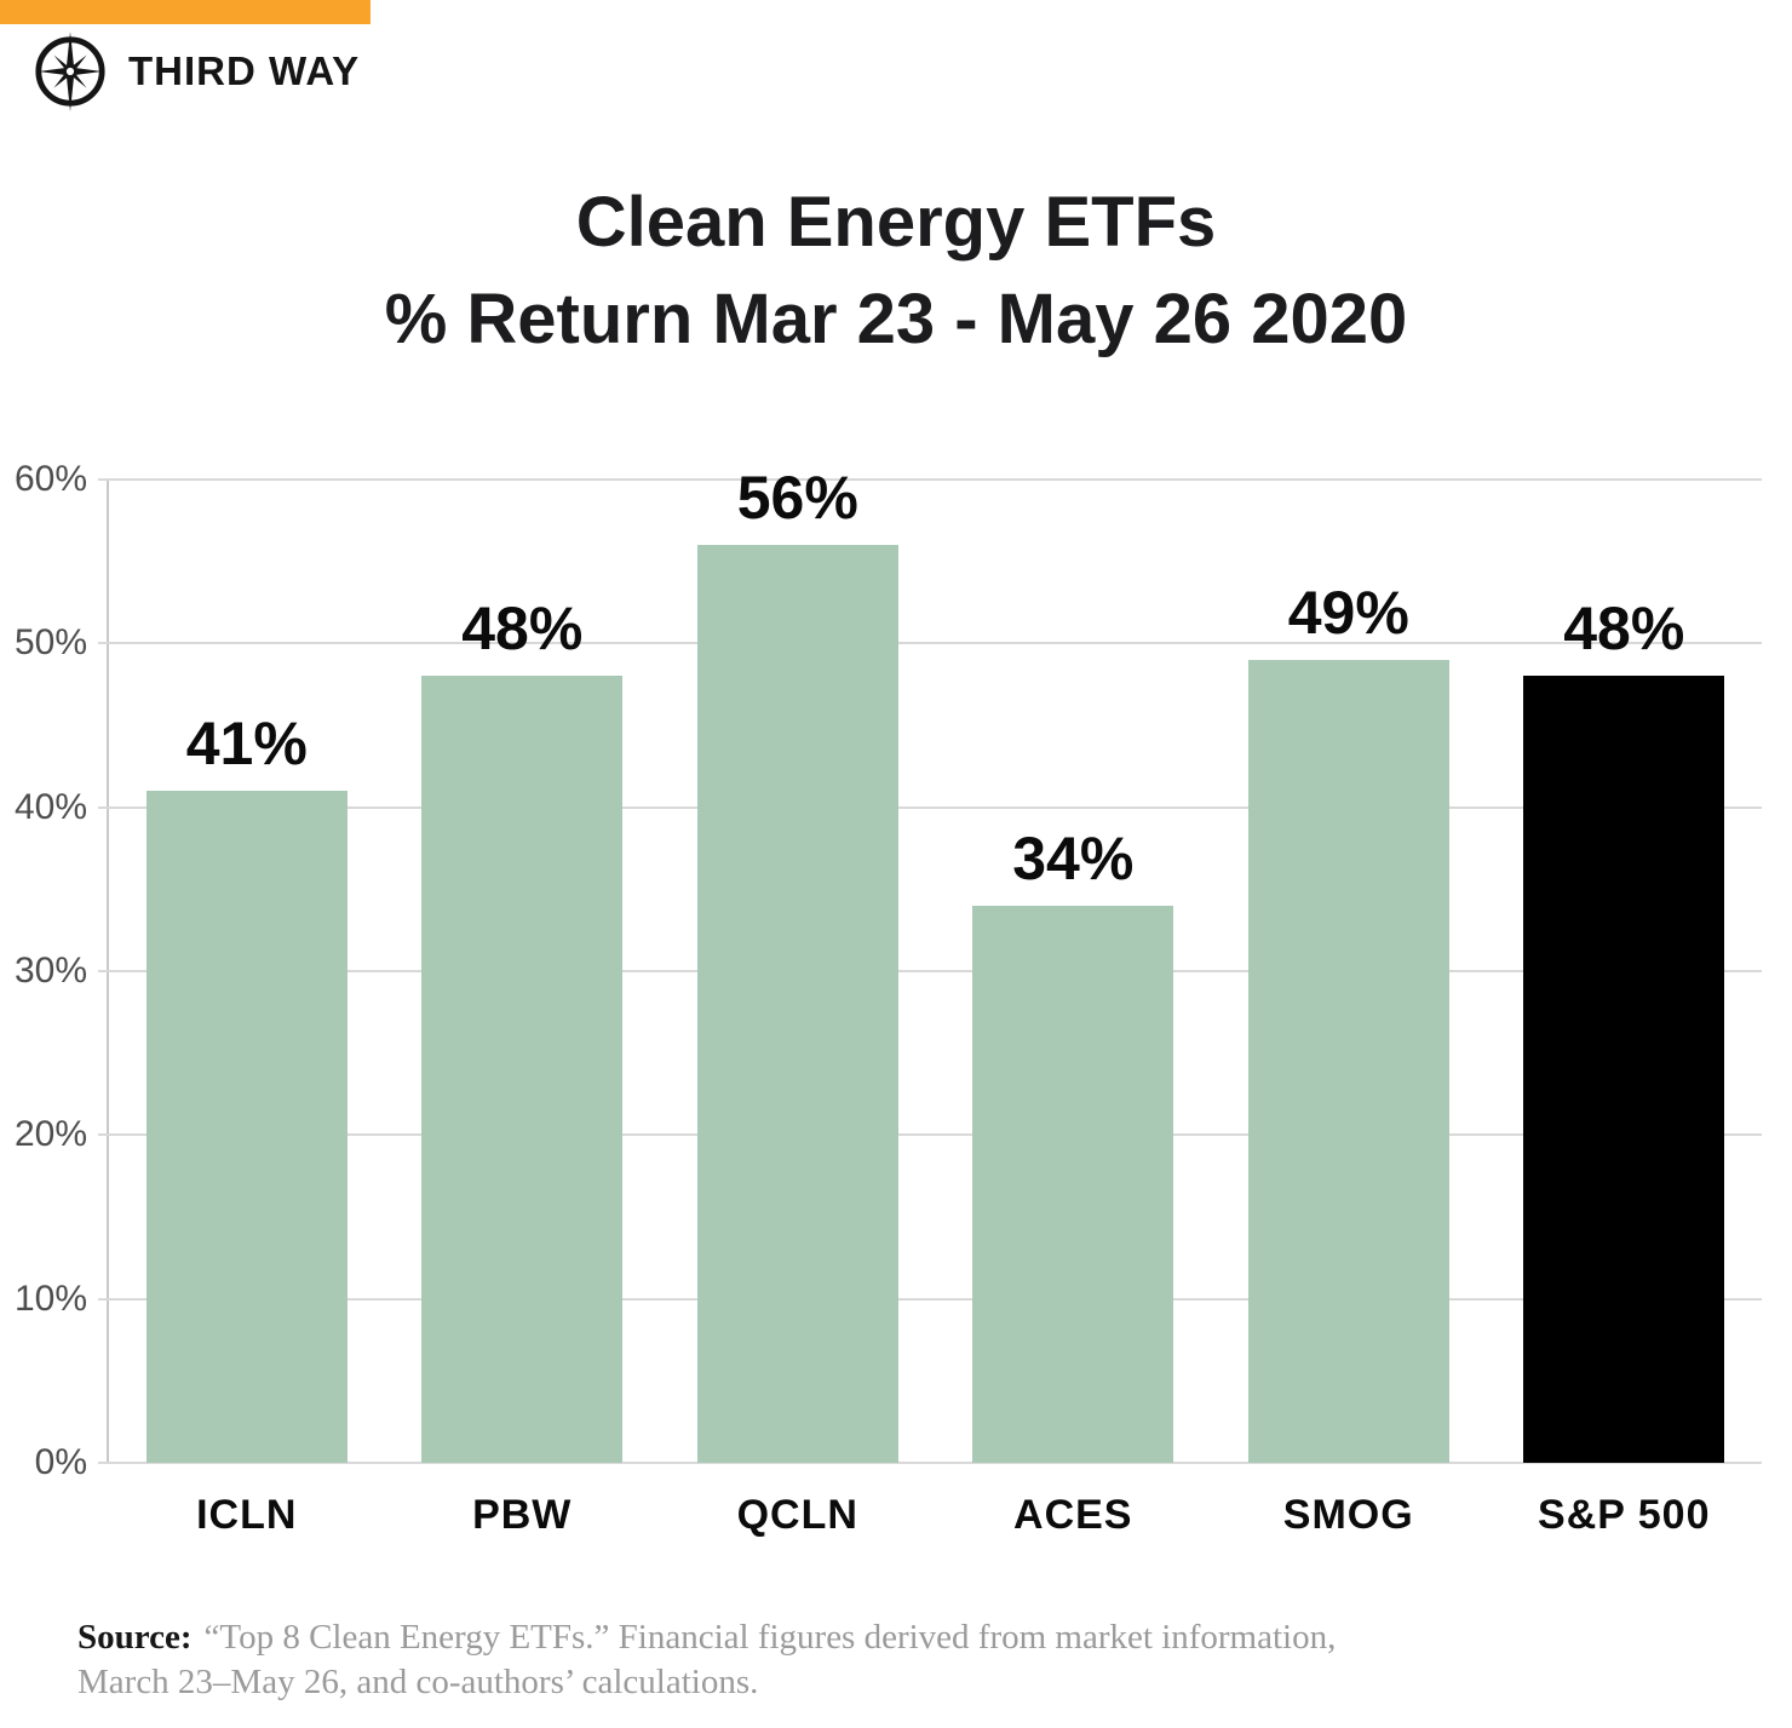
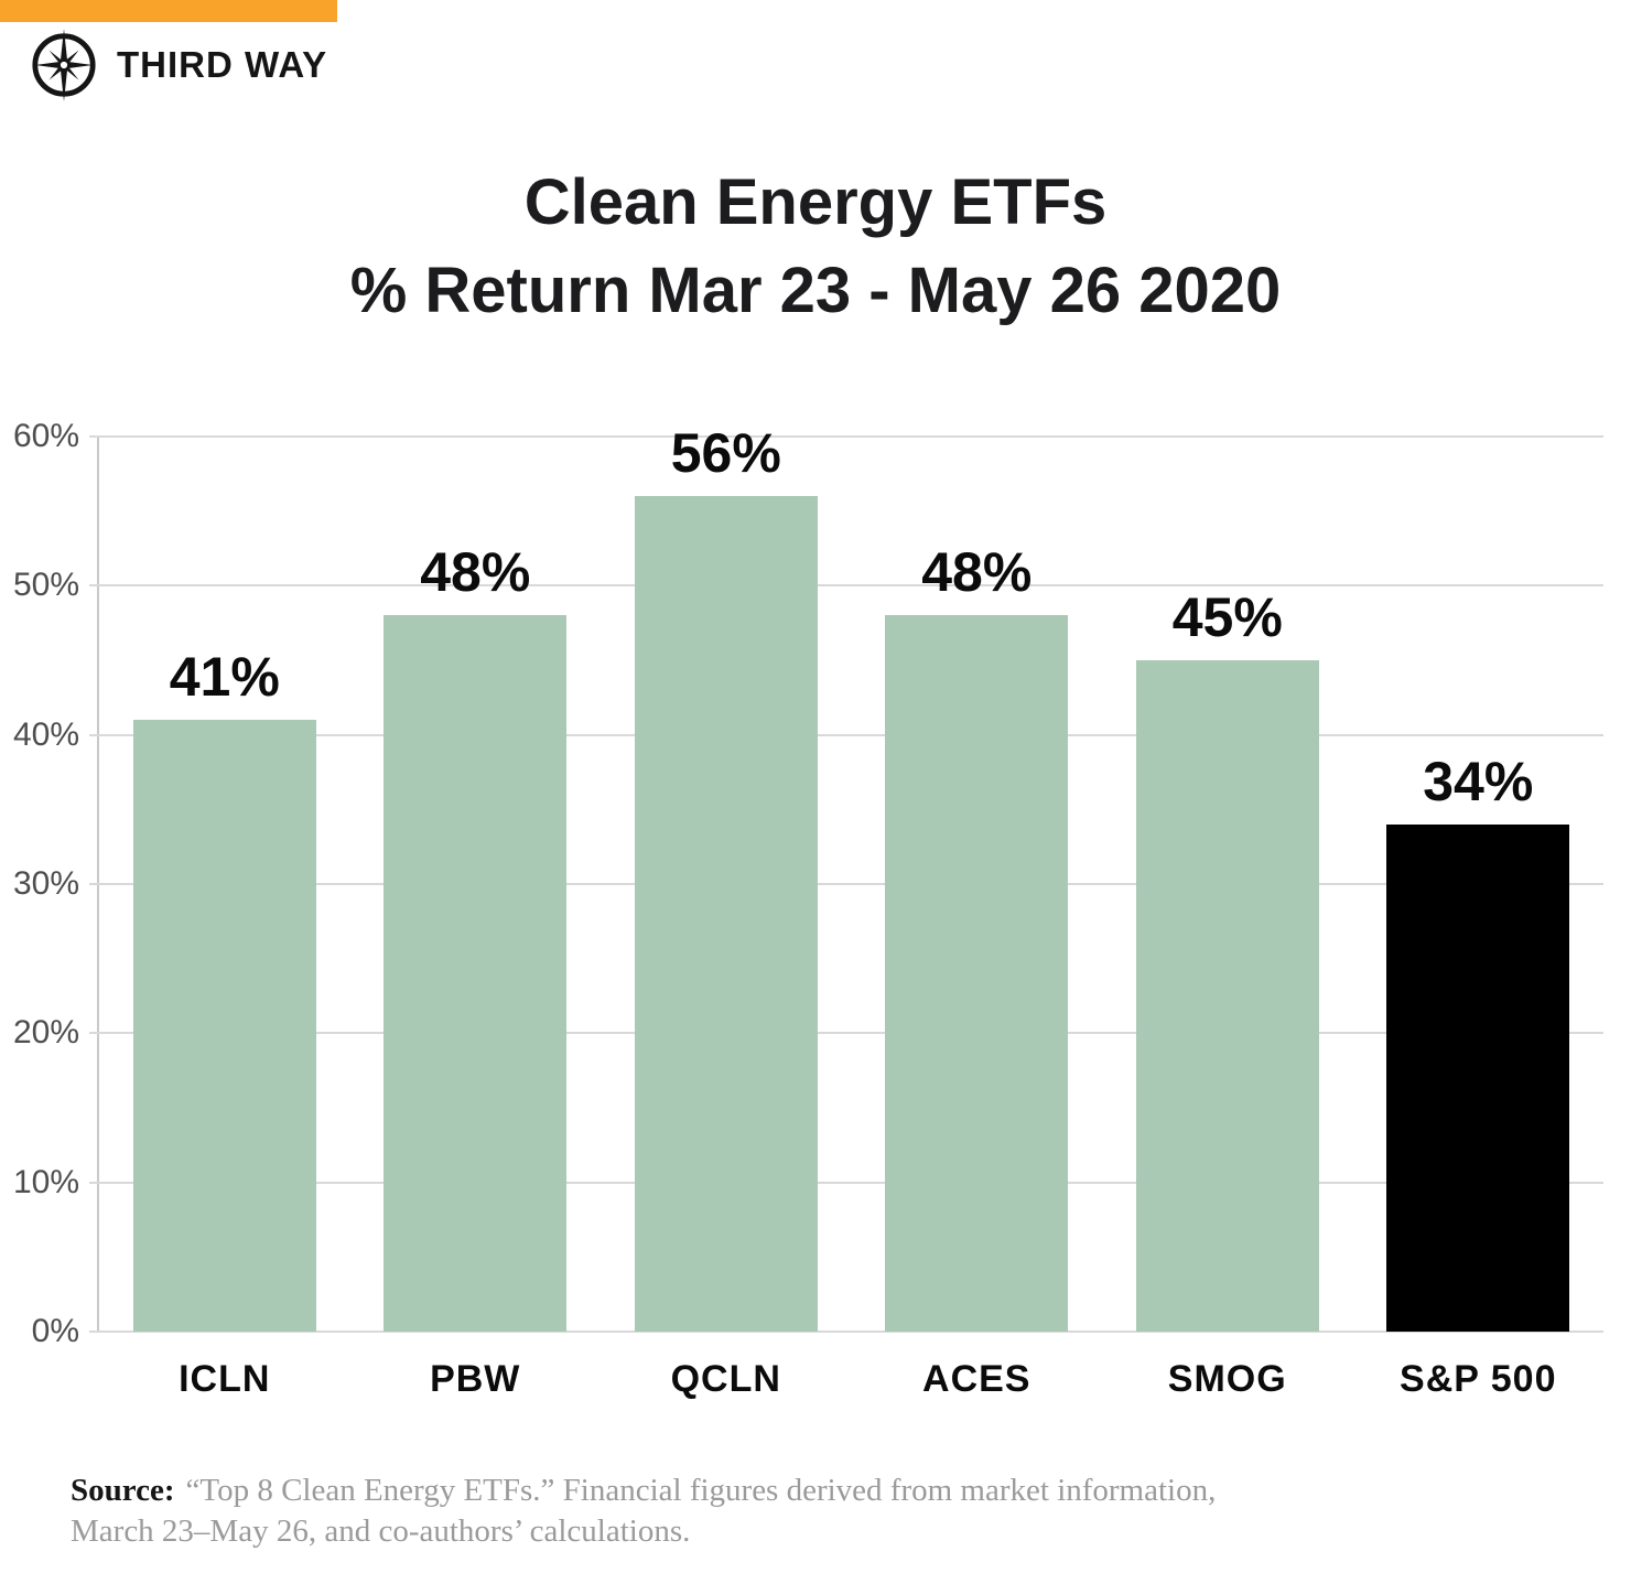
ACES: 34% -> 48%
SMOG: 49% -> 45%
S&P 500: 48% -> 34%
